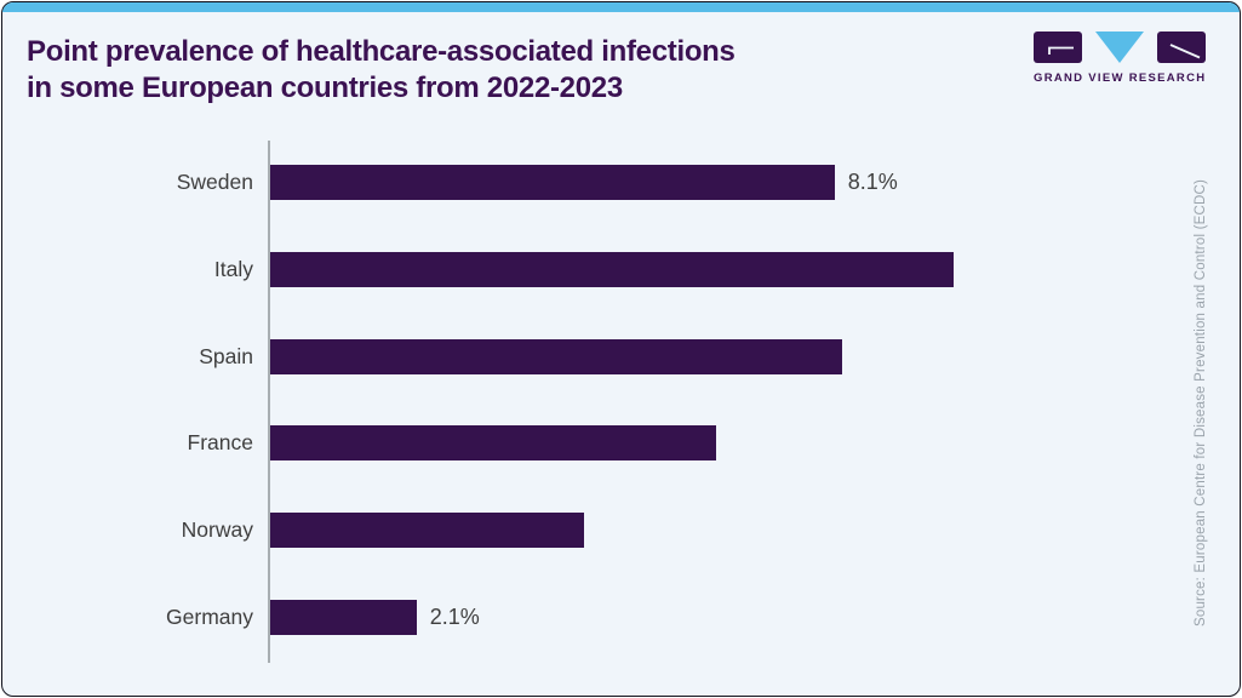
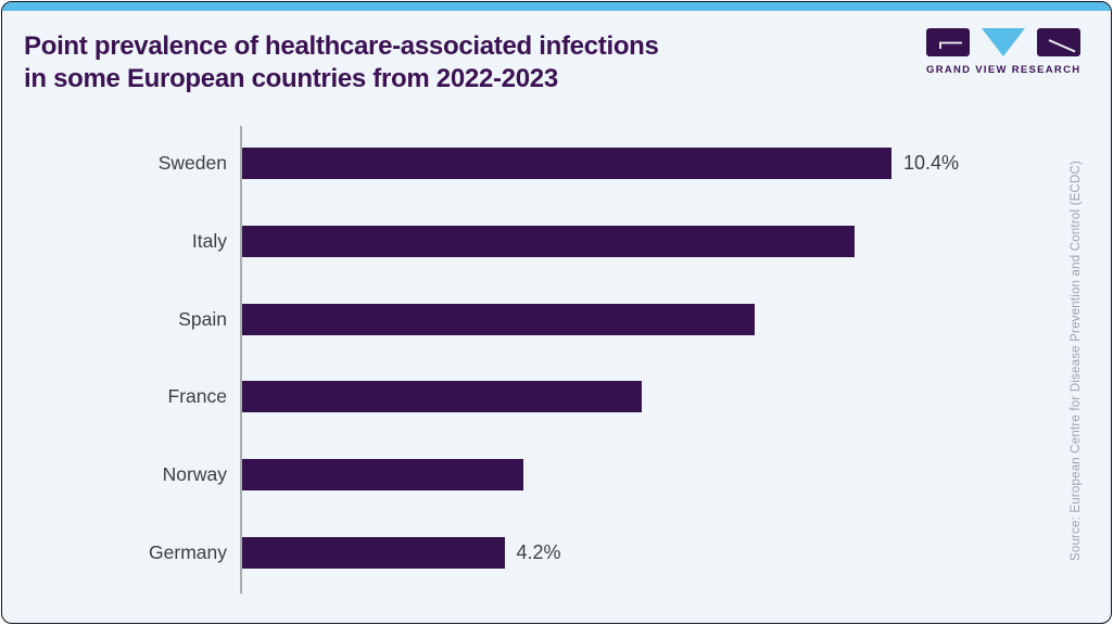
Sweden: 8.1% -> 10.4%
Germany: 2.1% -> 4.2%
